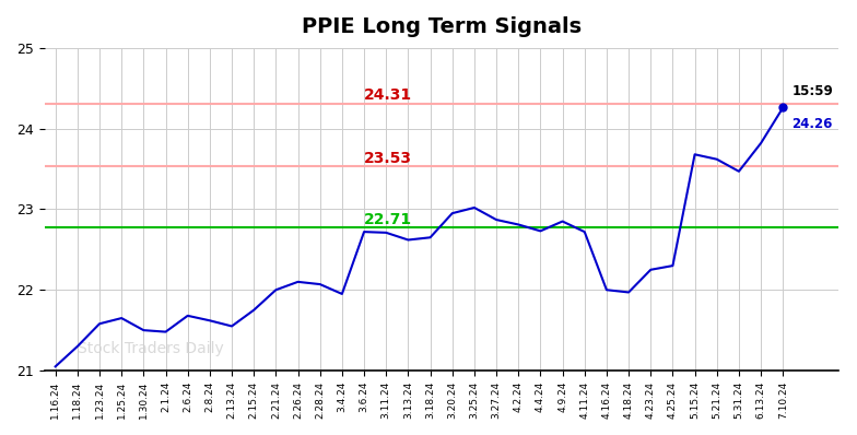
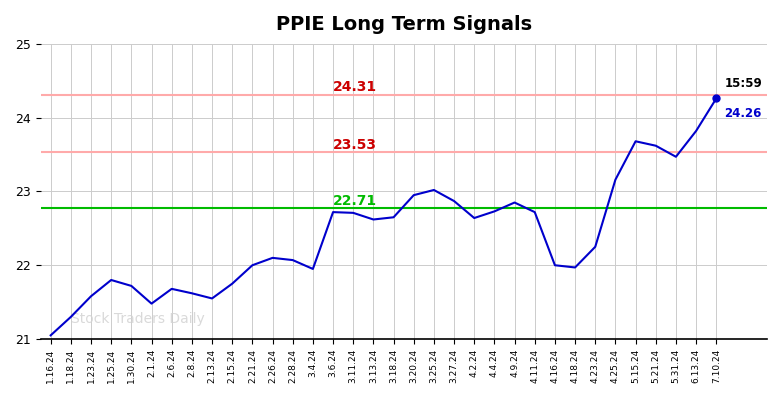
1.25.24: 21.65 -> 21.80
1.30.24: 21.50 -> 21.72
4.2.24: 22.81 -> 22.64
4.25.24: 22.30 -> 23.16
